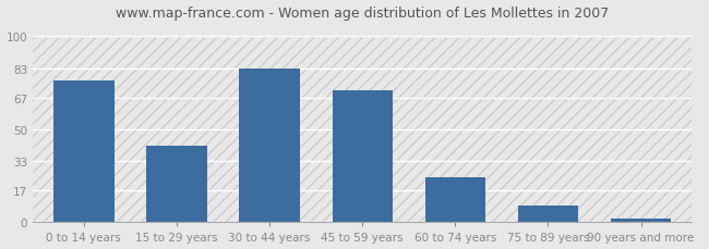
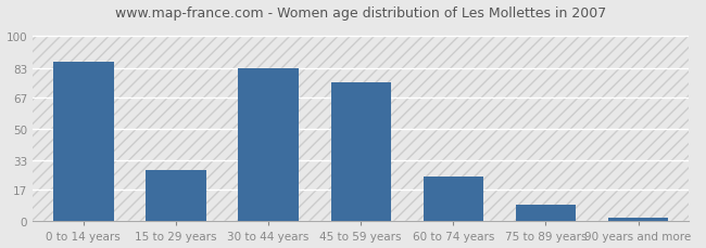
0 to 14 years: 76 -> 86
15 to 29 years: 41 -> 28
45 to 59 years: 71 -> 75
